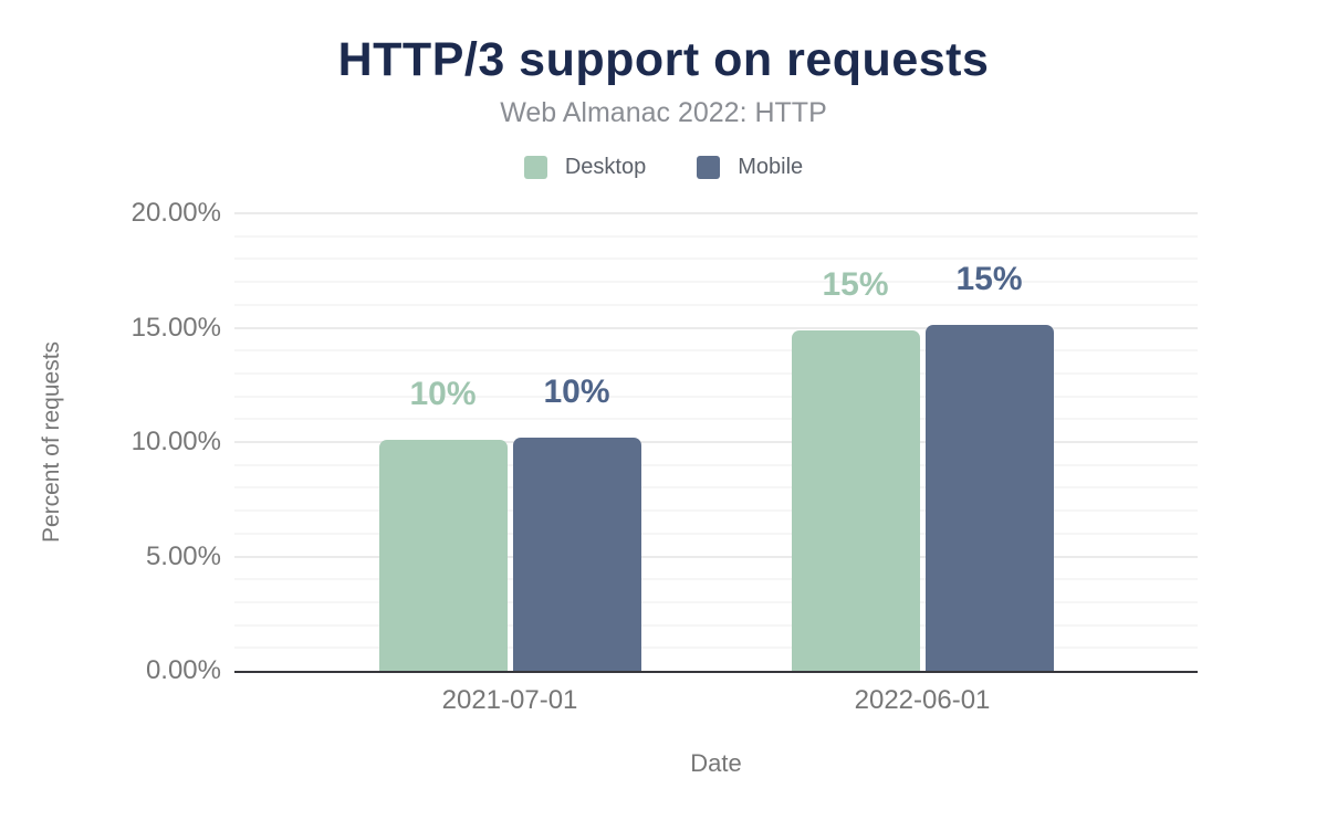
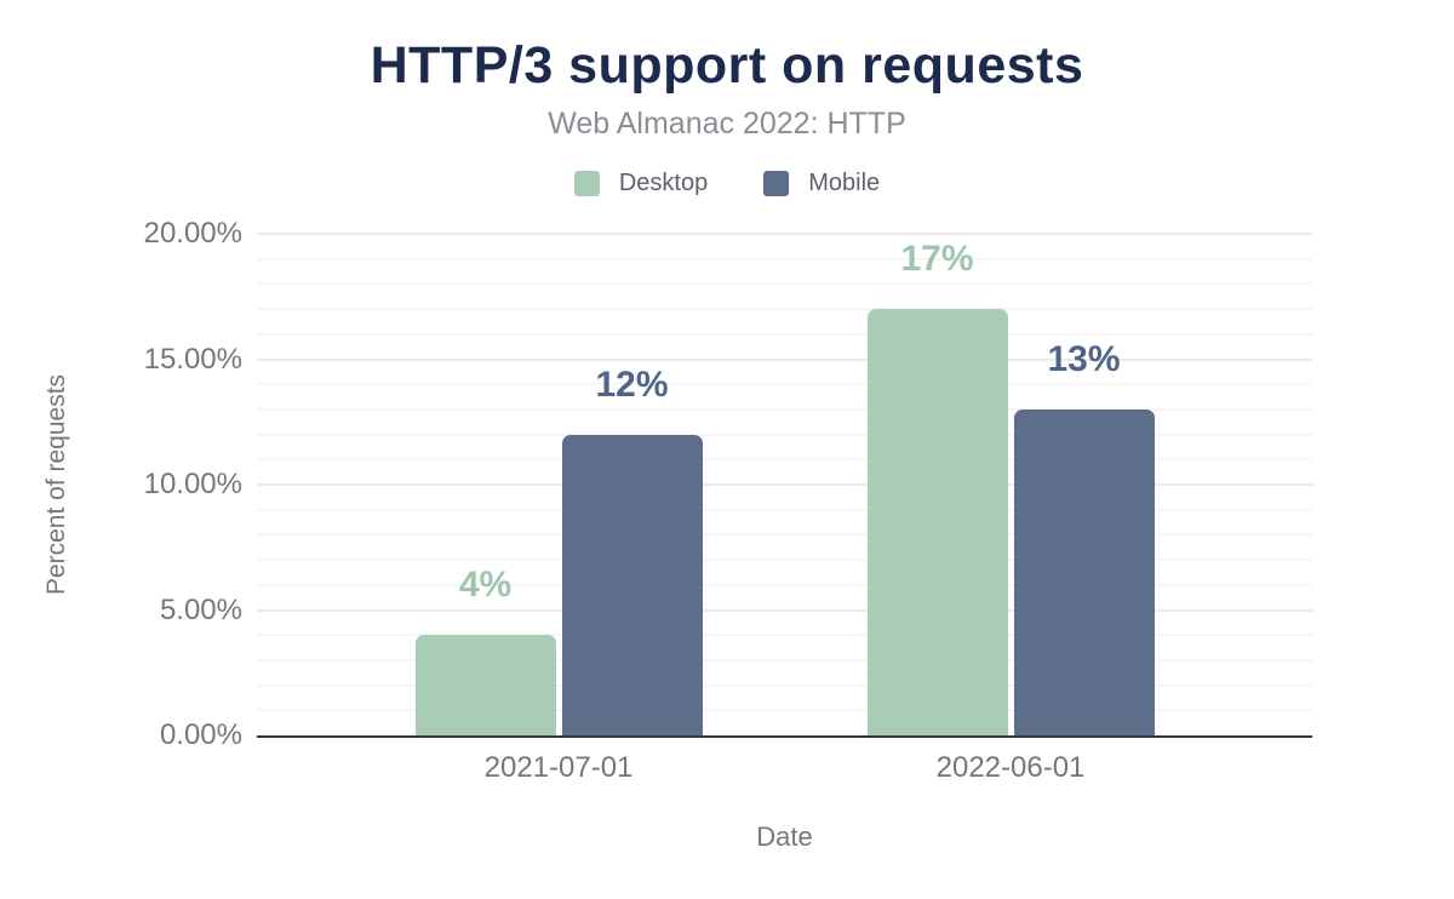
Desktop/2021-07-01: 10% -> 4%
Mobile/2021-07-01: 10% -> 12%
Desktop/2022-06-01: 15% -> 17%
Mobile/2022-06-01: 15% -> 13%
